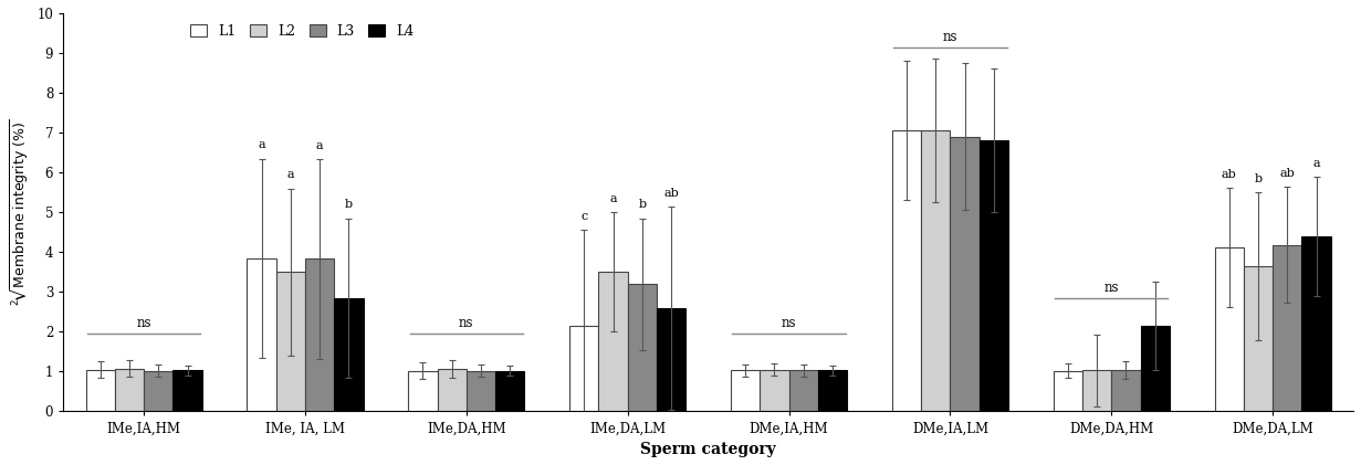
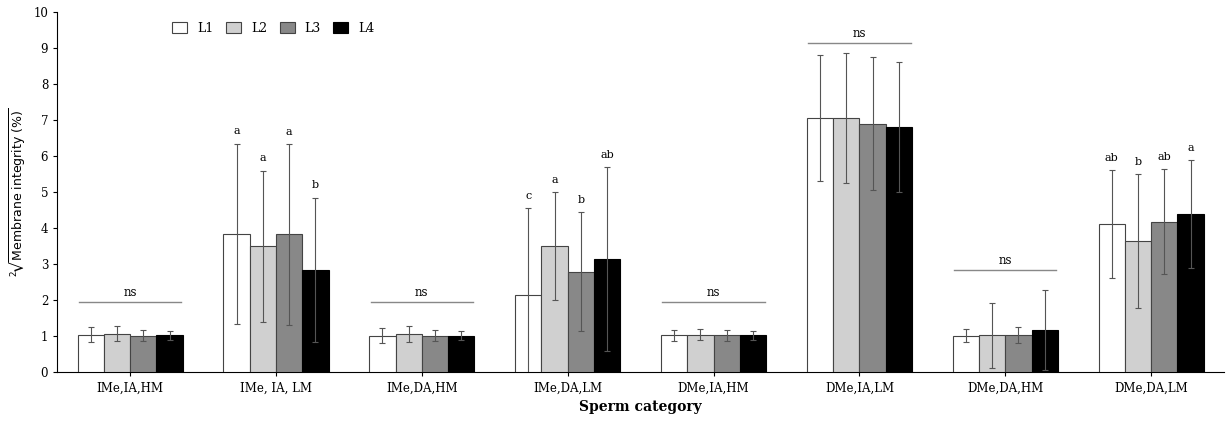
L3/IMe,DA,LM: 3.20 -> 2.80
L4/IMe,DA,LM: 2.60 -> 3.15
L4/DMe,DA,HM: 2.15 -> 1.18
